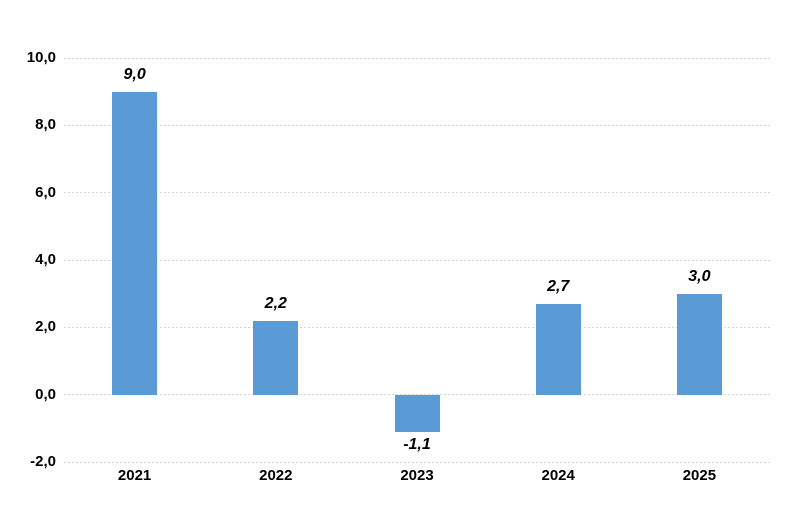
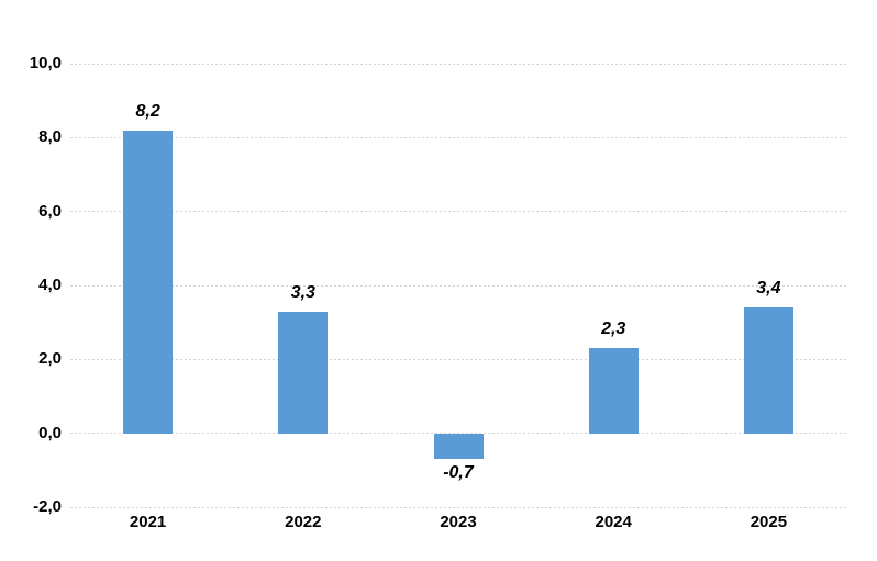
2021: 9,0 -> 8,2
2022: 2,2 -> 3,3
2023: -1,1 -> -0,7
2024: 2,7 -> 2,3
2025: 3,0 -> 3,4
